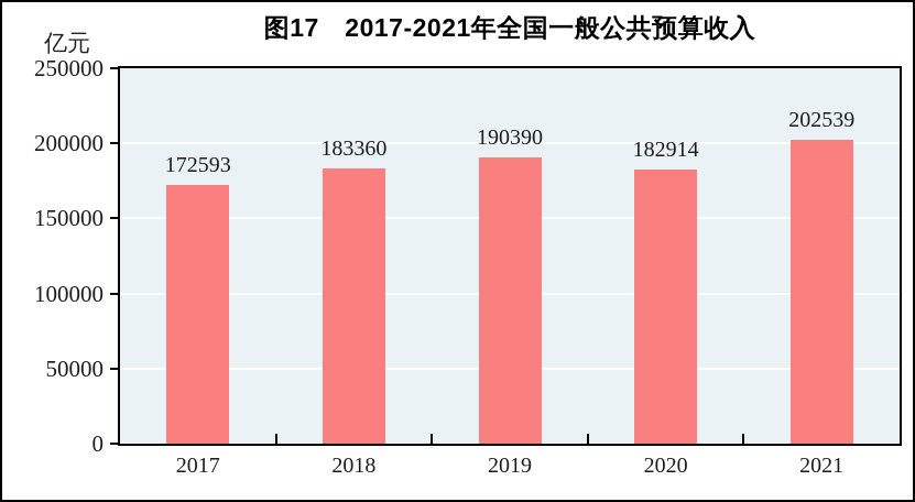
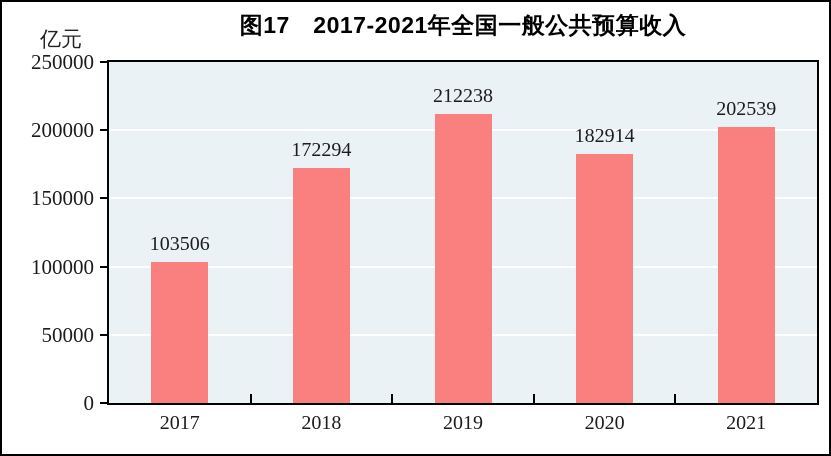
2017: 172593 -> 103506
2018: 183360 -> 172294
2019: 190390 -> 212238
